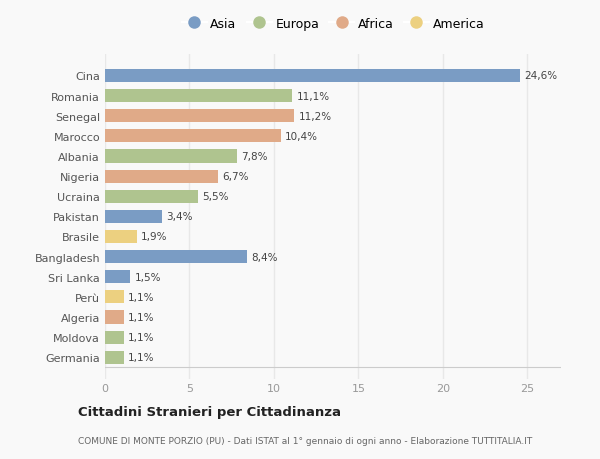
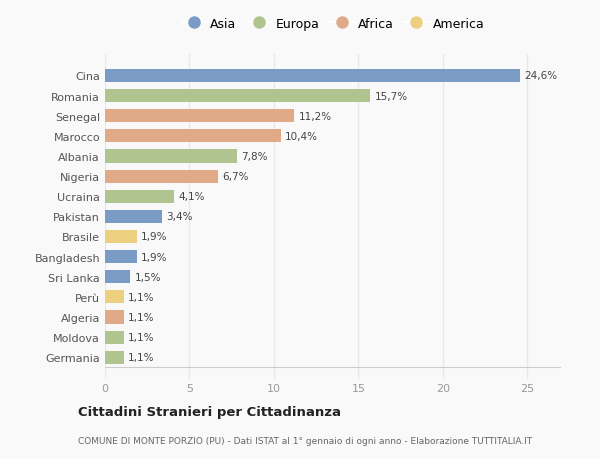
Romania: 11,1% -> 15,7%
Ucraina: 5,5% -> 4,1%
Bangladesh: 8,4% -> 1,9%
